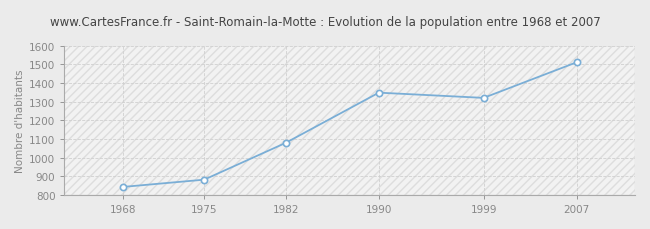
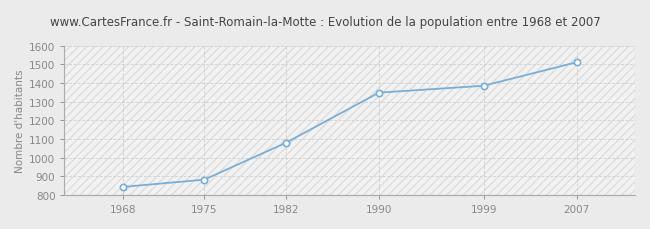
1999: 1320 -> 1380
